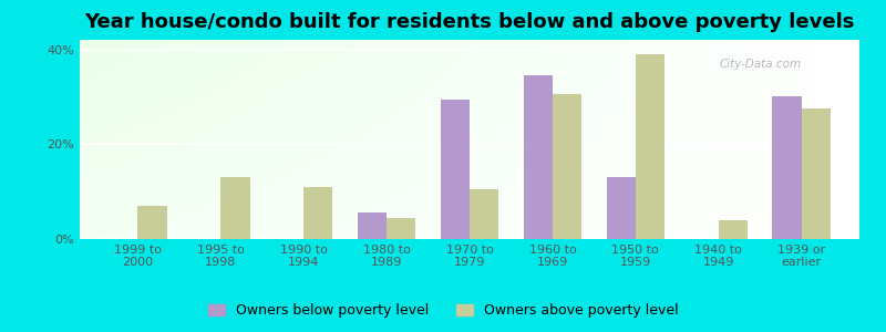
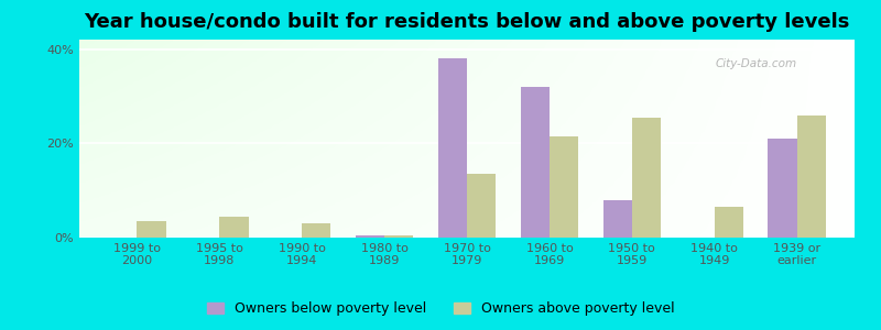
Owners above poverty level/1999 to 2000: 7.0% -> 3.5%
Owners above poverty level/1995 to 1998: 13.0% -> 4.5%
Owners above poverty level/1990 to 1994: 11.0% -> 3.0%
Owners below poverty level/1980 to 1989: 5.5% -> 0.5%
Owners above poverty level/1980 to 1989: 4.5% -> 0.5%
Owners below poverty level/1970 to 1979: 29.5% -> 38.0%
Owners above poverty level/1970 to 1979: 10.5% -> 13.5%
Owners below poverty level/1960 to 1969: 34.5% -> 32.0%
Owners above poverty level/1960 to 1969: 30.5% -> 21.5%
Owners below poverty level/1950 to 1959: 13.0% -> 8.0%
Owners above poverty level/1950 to 1959: 39.0% -> 25.5%
Owners above poverty level/1940 to 1949: 4.0% -> 6.5%
Owners below poverty level/1939 or earlier: 30.0% -> 21.0%
Owners above poverty level/1939 or earlier: 27.5% -> 26.0%
